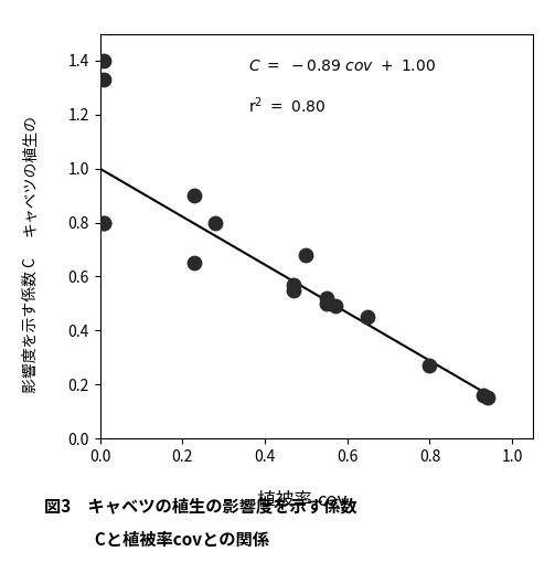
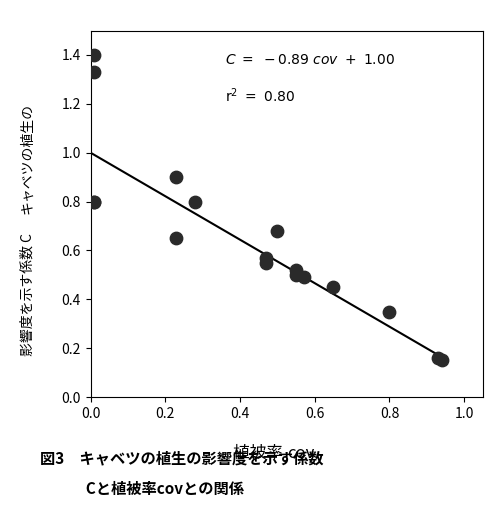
0.8: 0.27 -> 0.35
